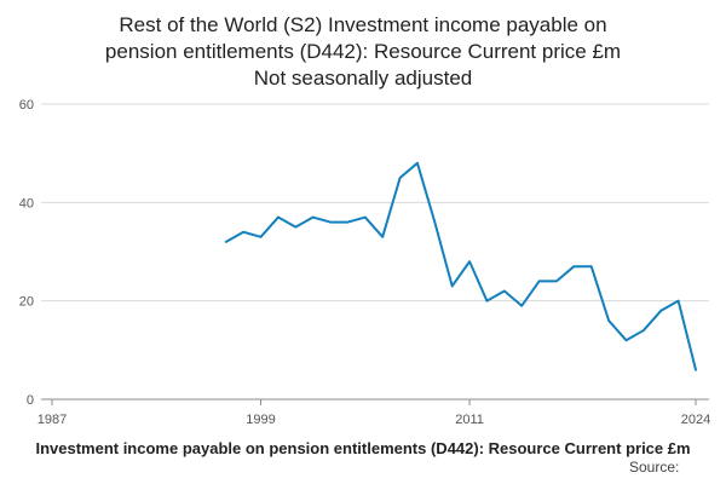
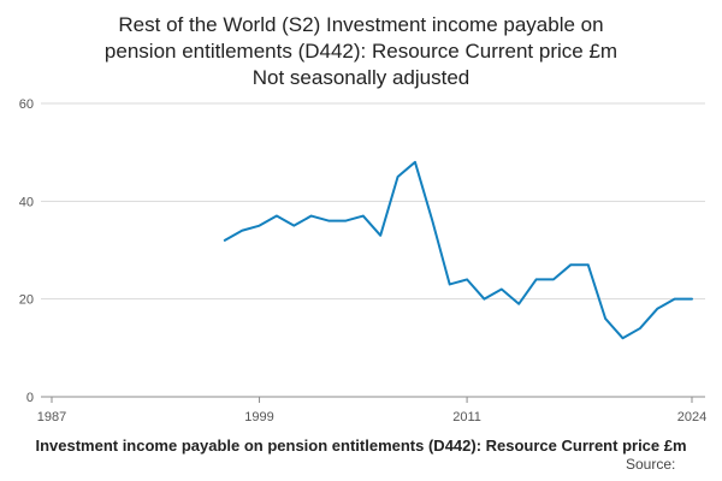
1999: 33 -> 35
2011: 28 -> 24
2024: 6 -> 20
